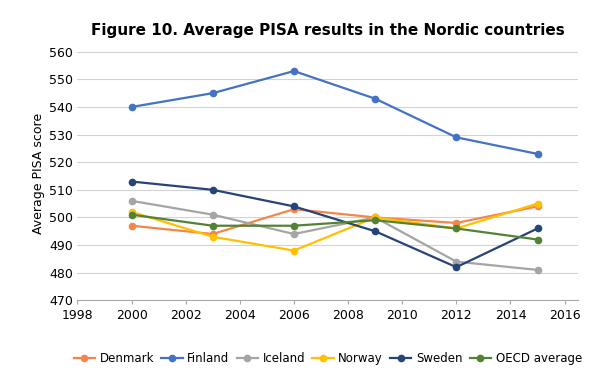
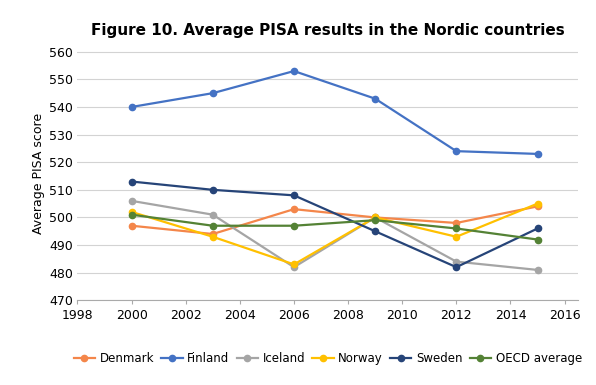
Iceland/2006: 494 -> 482
Norway/2006: 488 -> 483
Sweden/2006: 504 -> 508
Finland/2012: 529 -> 524
Norway/2012: 496 -> 493
